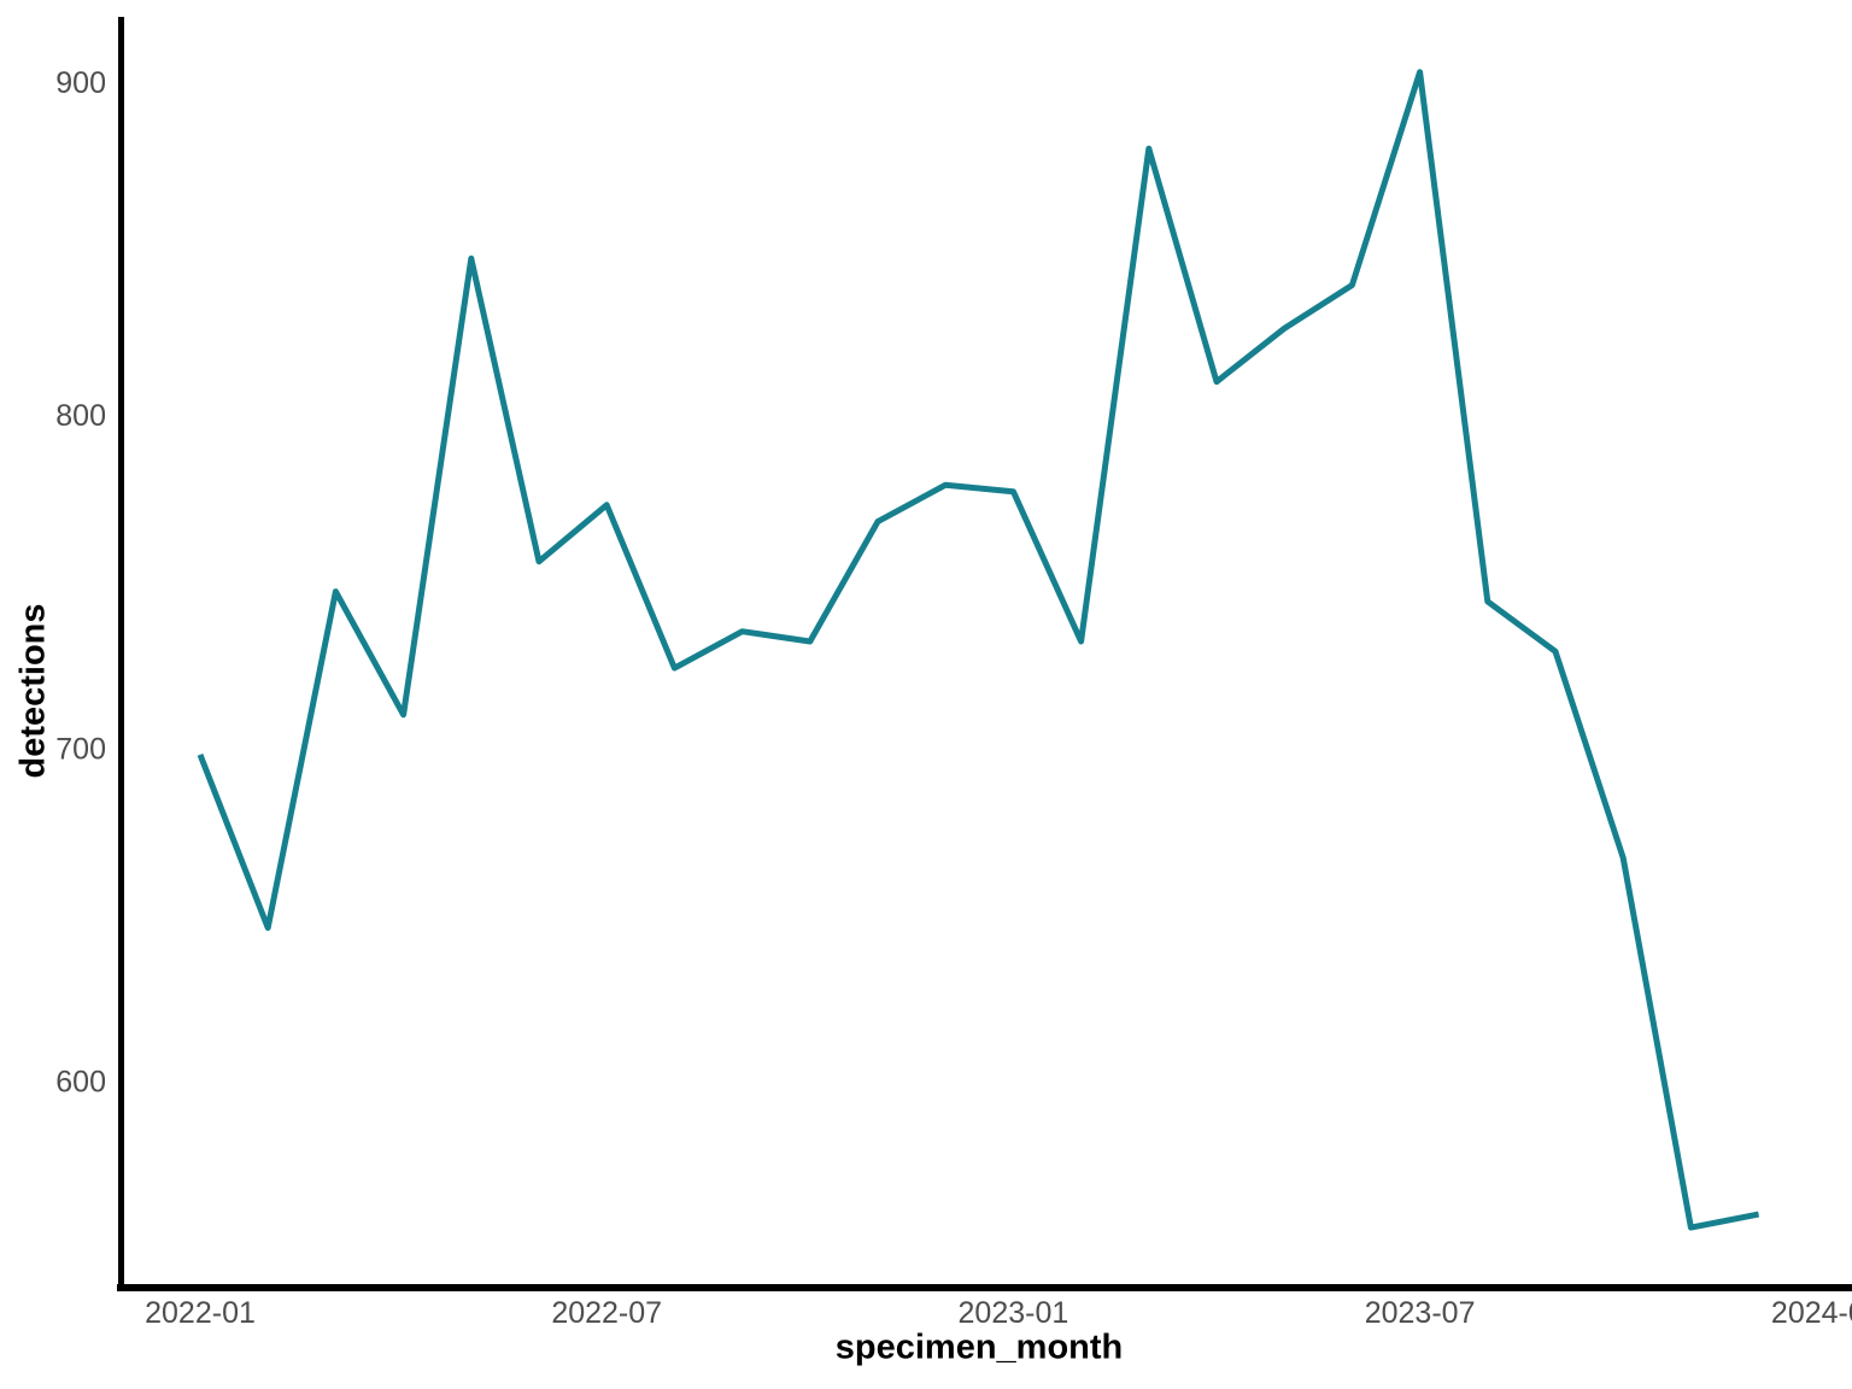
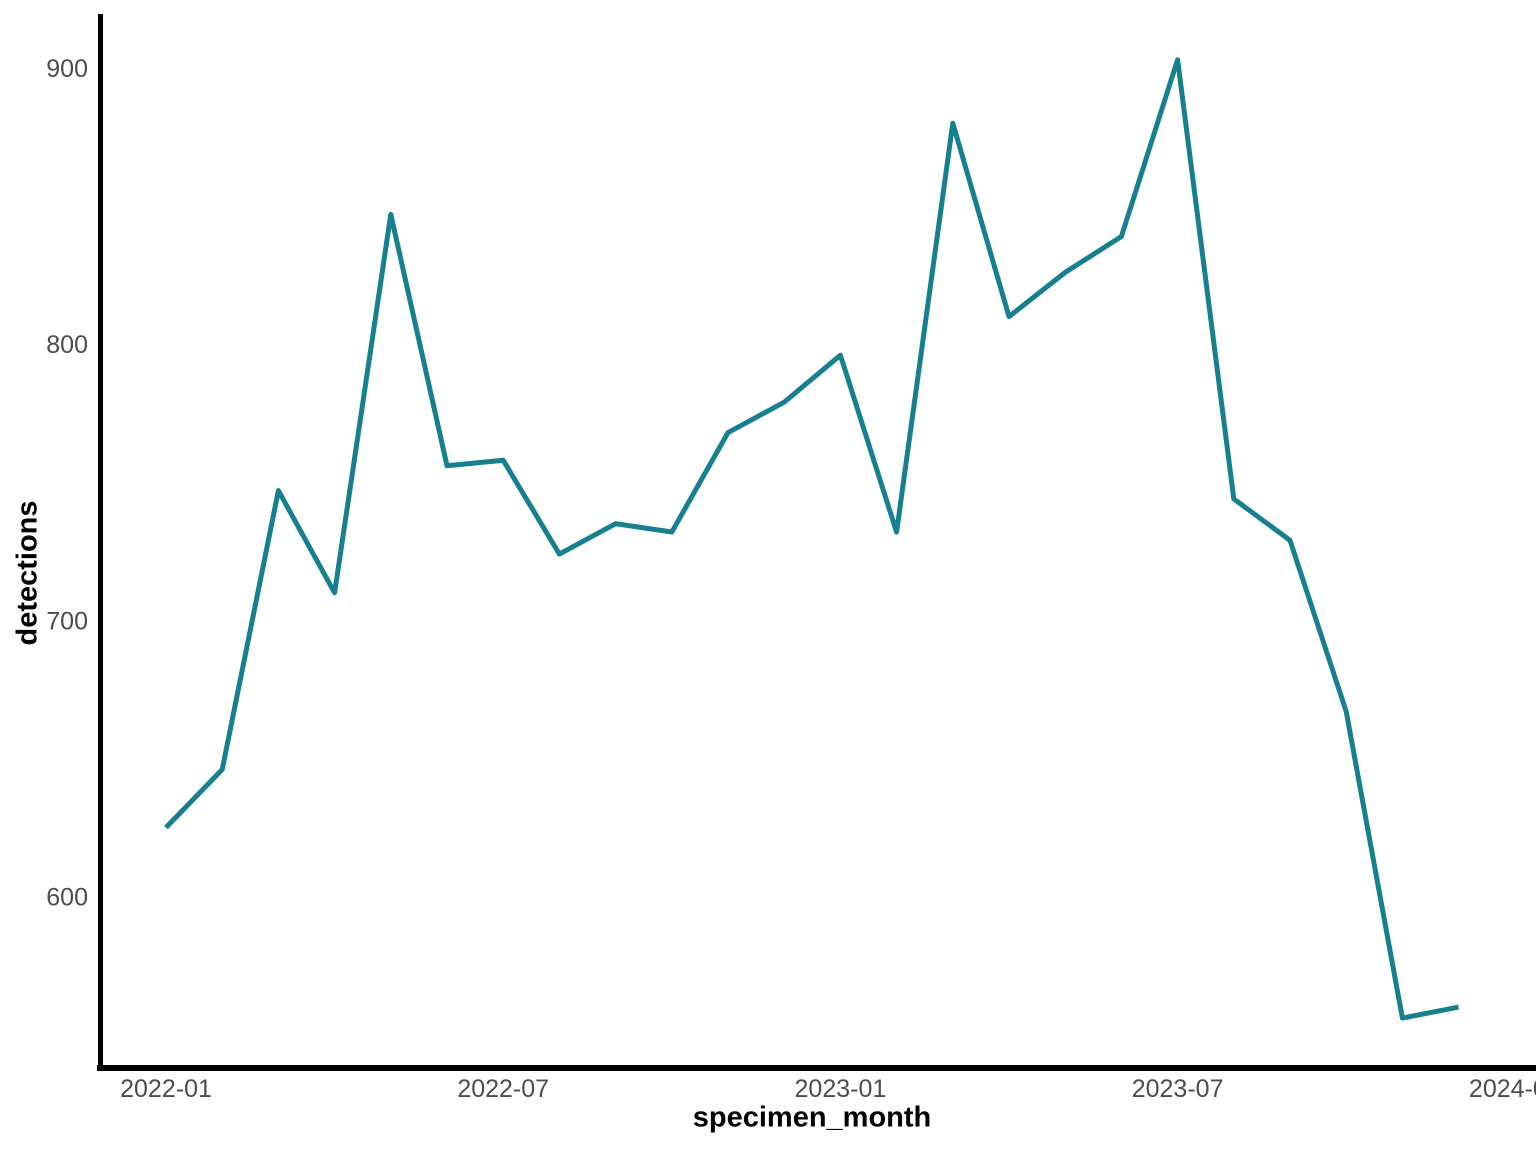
2022-01: 698 -> 625
2022-07: 773 -> 758
2023-01: 777 -> 796
